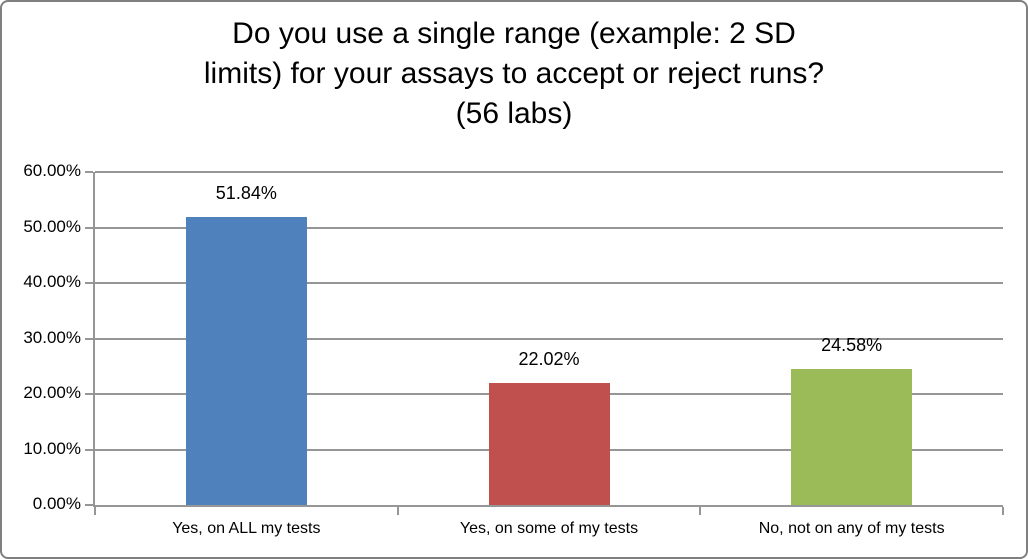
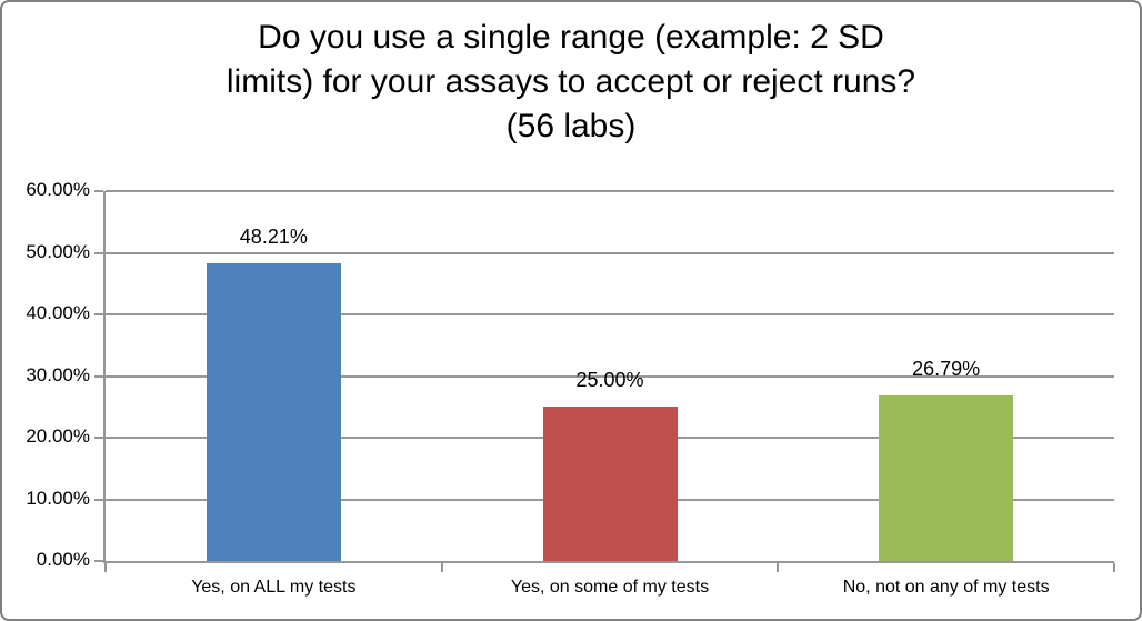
Yes, on ALL my tests: 51.84% -> 48.21%
Yes, on some of my tests: 22.02% -> 25.00%
No, not on any of my tests: 24.58% -> 26.79%
